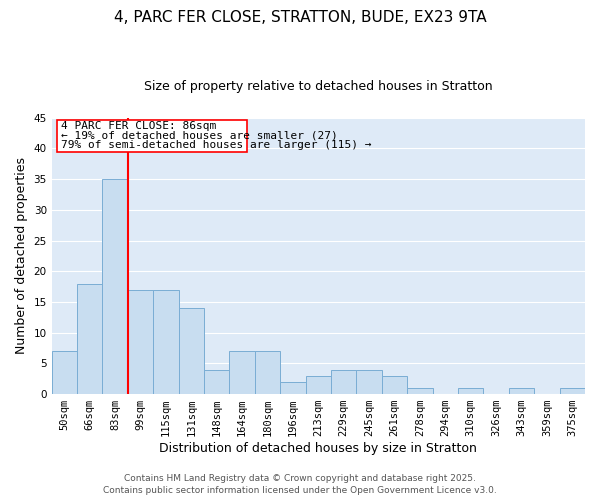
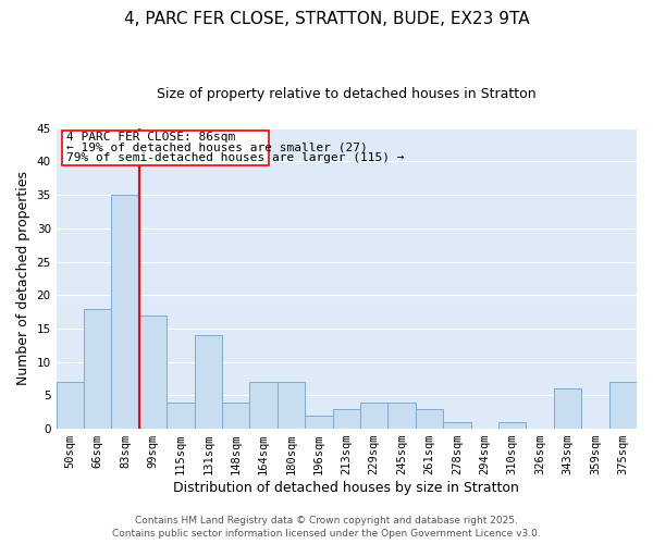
115sqm: 17 -> 4
343sqm: 1 -> 6
375sqm: 1 -> 7
